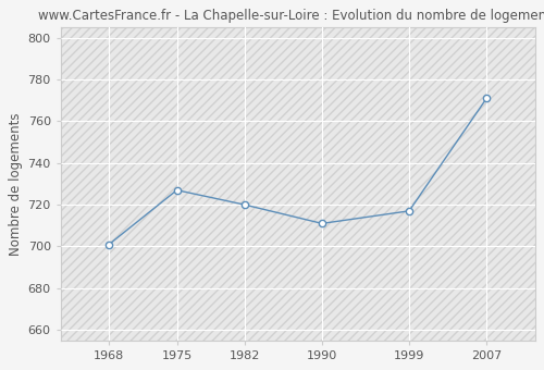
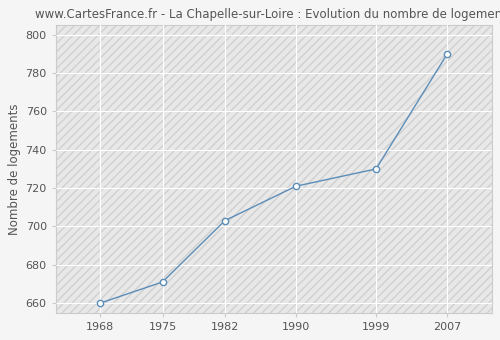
1968: 701 -> 660
1975: 727 -> 671
1982: 720 -> 703
1990: 711 -> 721
1999: 717 -> 730
2007: 771 -> 790
